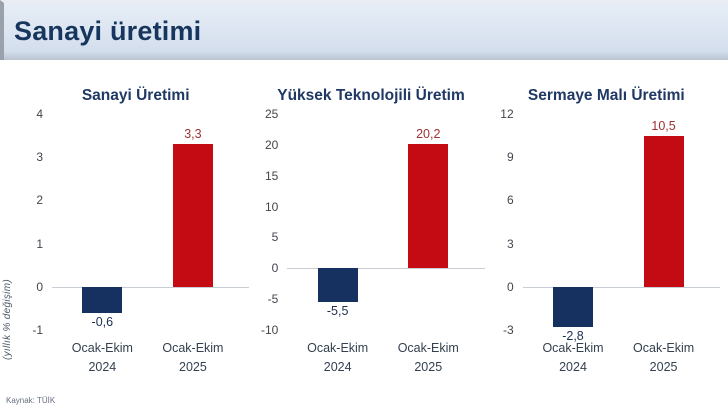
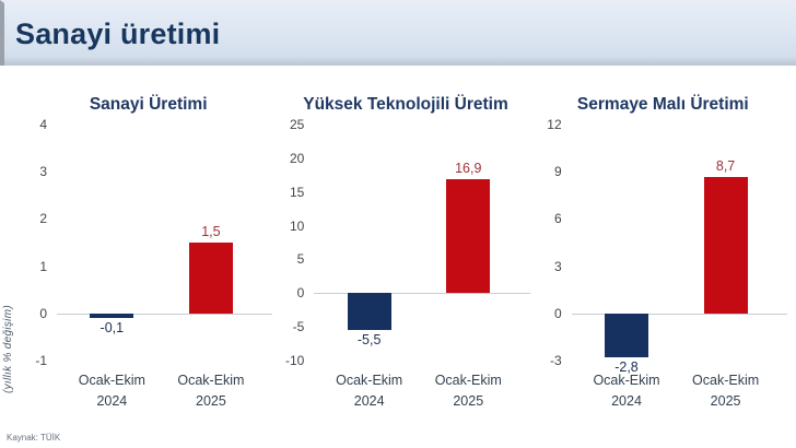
Sanayi Üretimi/Ocak-Ekim 2024: -0,6 -> -0,1
Sanayi Üretimi/Ocak-Ekim 2025: 3,3 -> 1,5
Yüksek Teknolojili Üretim/Ocak-Ekim 2025: 20,2 -> 16,9
Sermaye Malı Üretimi/Ocak-Ekim 2025: 10,5 -> 8,7
